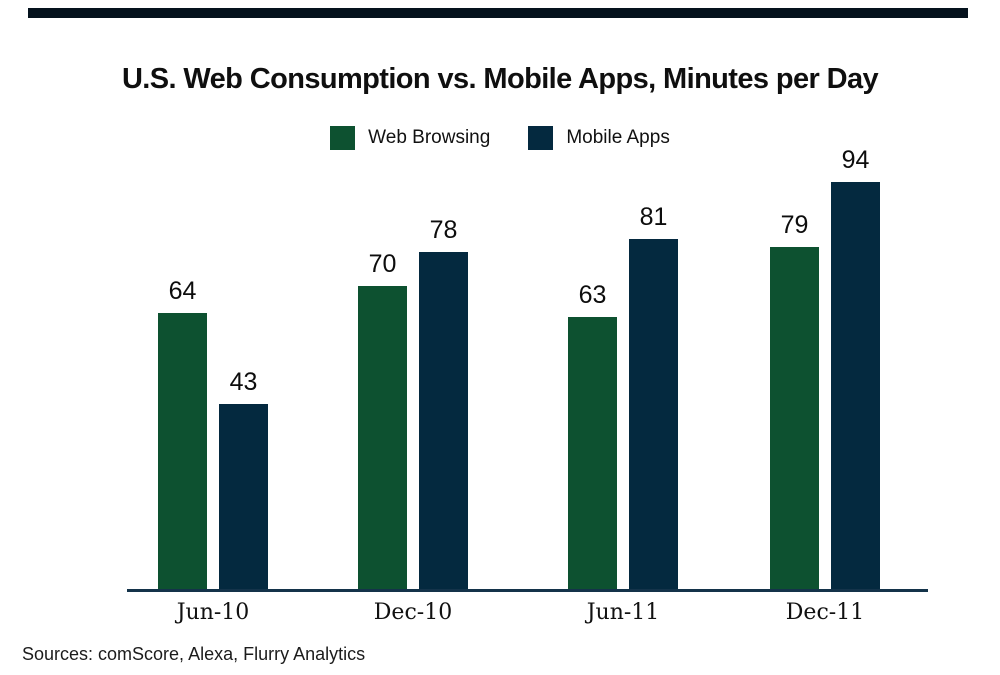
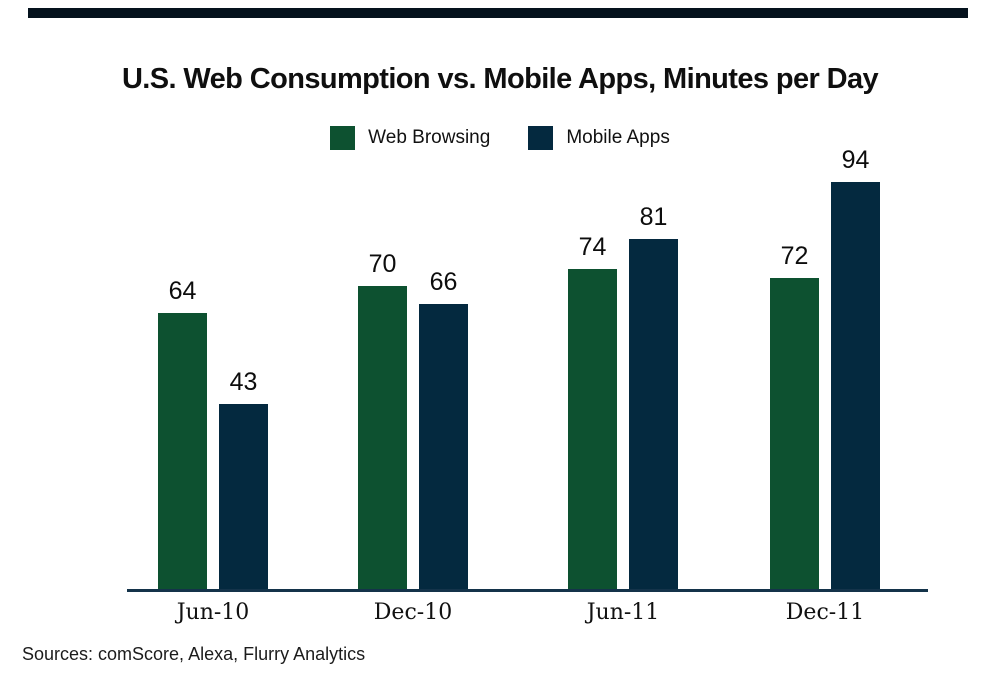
Mobile Apps/Dec-10: 78 -> 66
Web Browsing/Jun-11: 63 -> 74
Web Browsing/Dec-11: 79 -> 72
